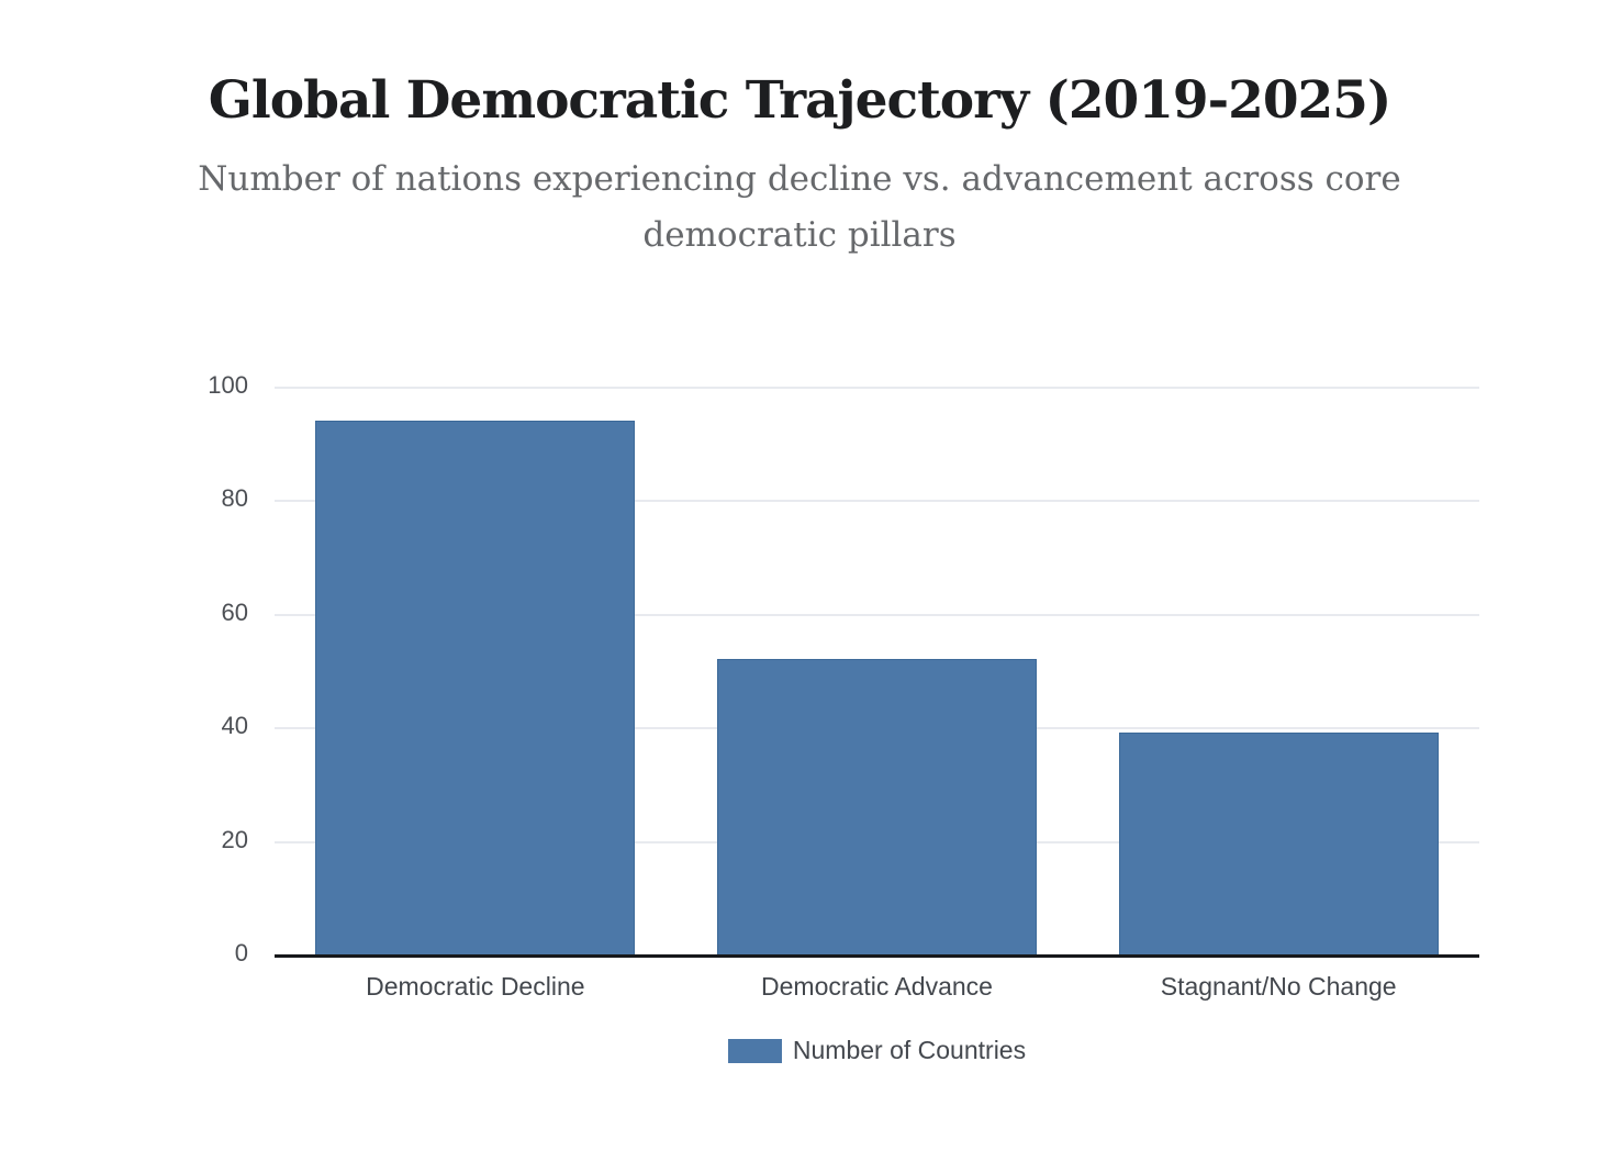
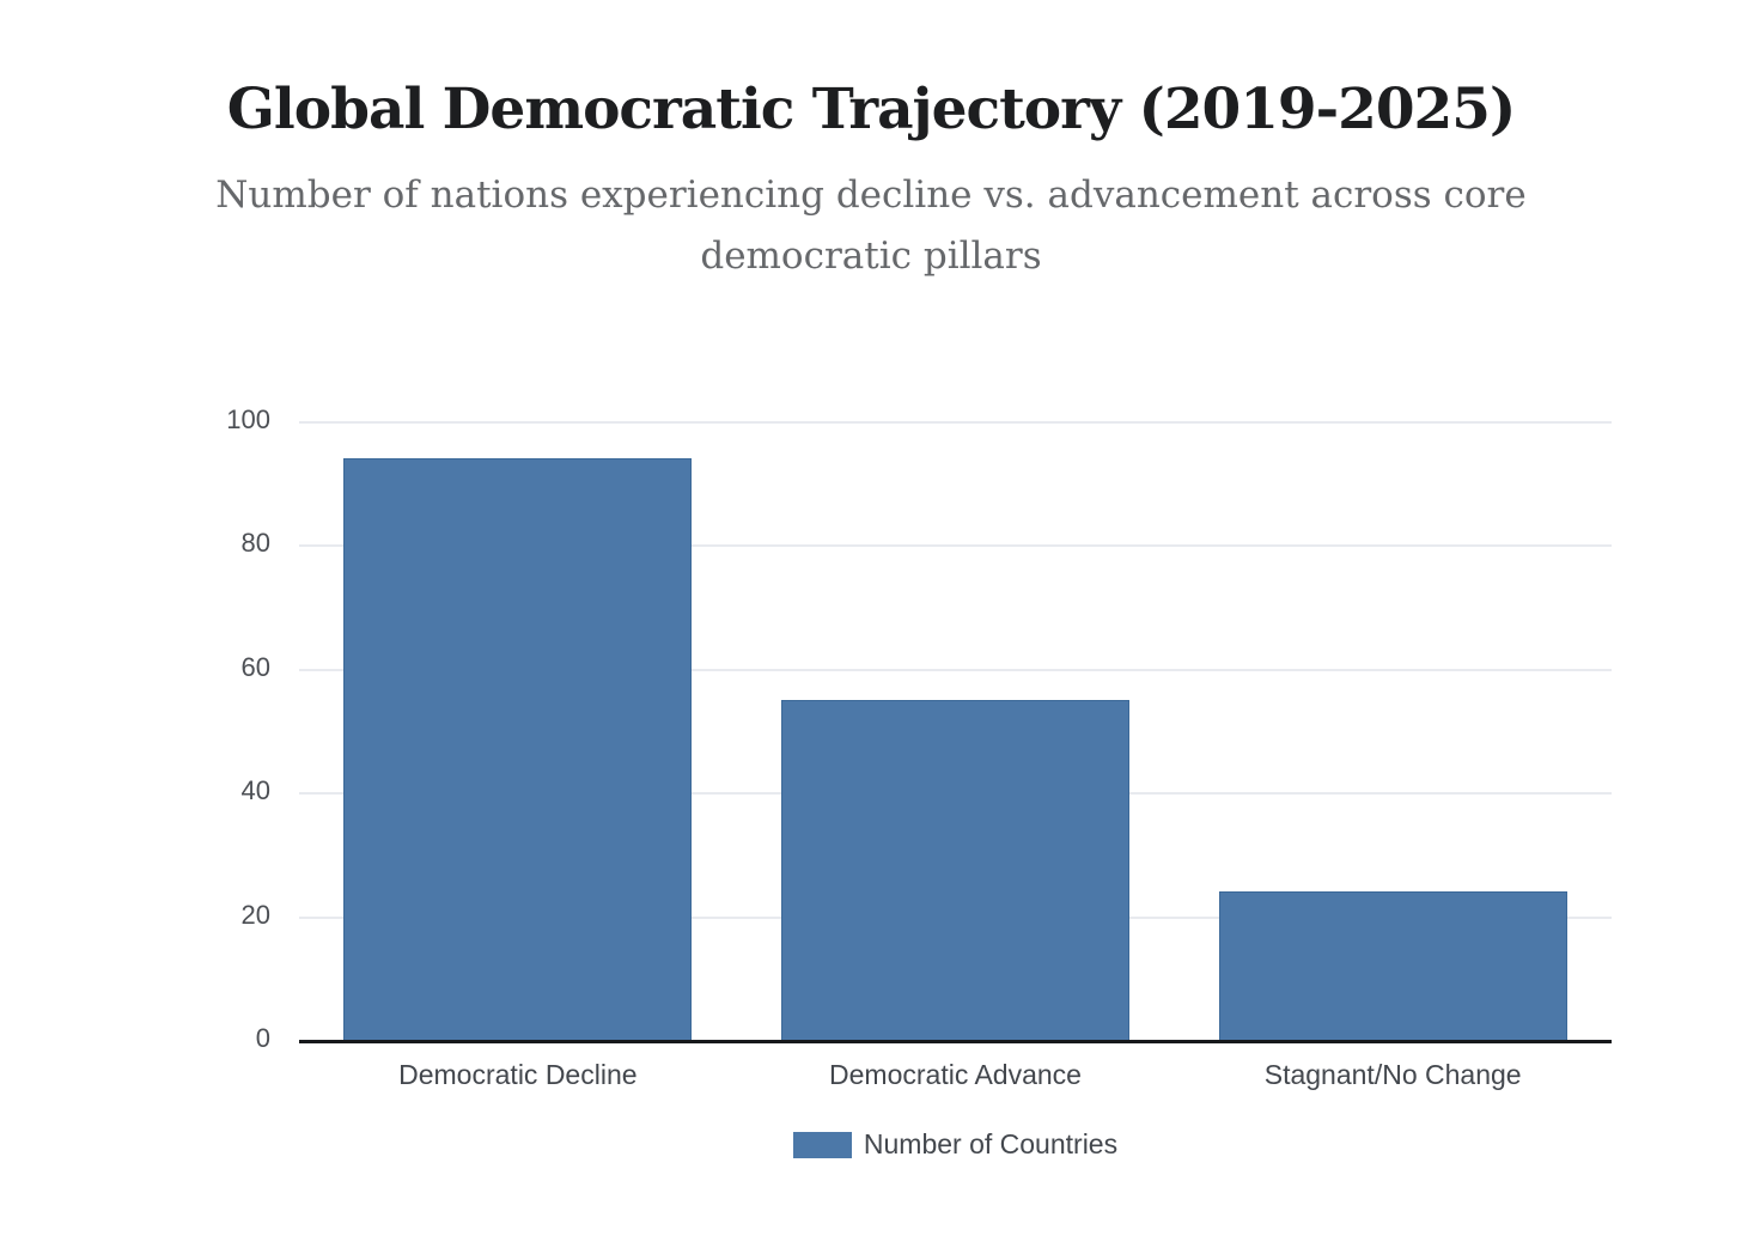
Democratic Advance: 52 -> 55
Stagnant/No Change: 39 -> 24
